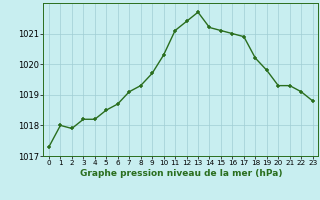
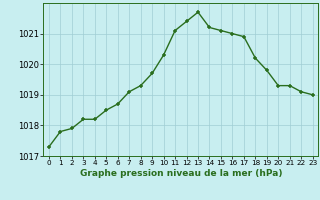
1: 1018.0 -> 1017.8
23: 1018.8 -> 1019.0
